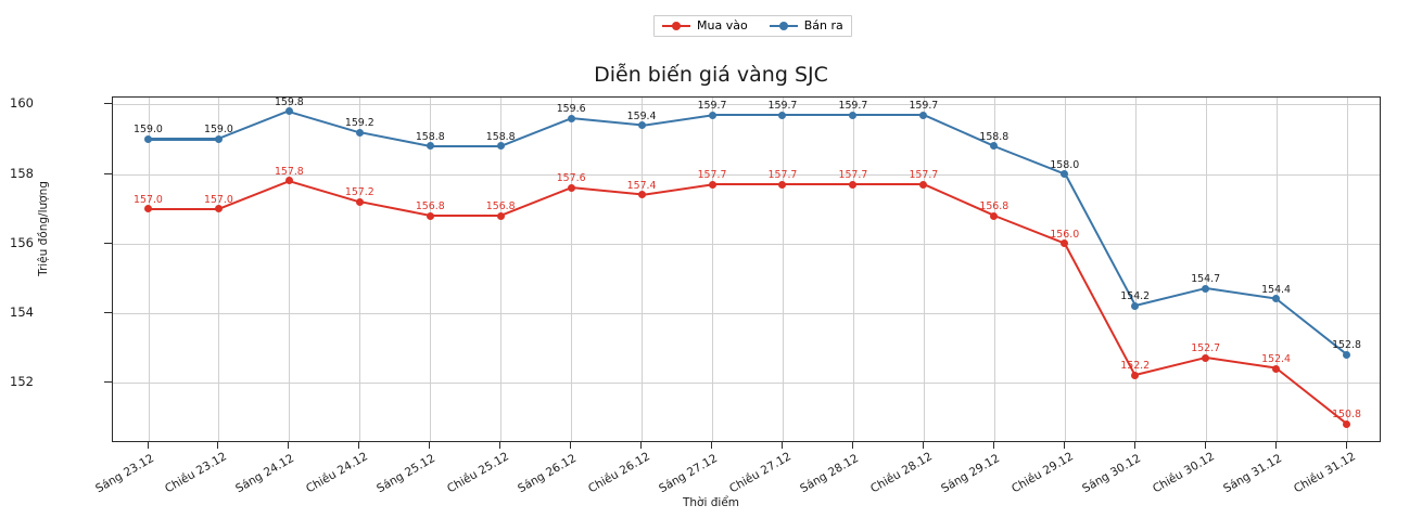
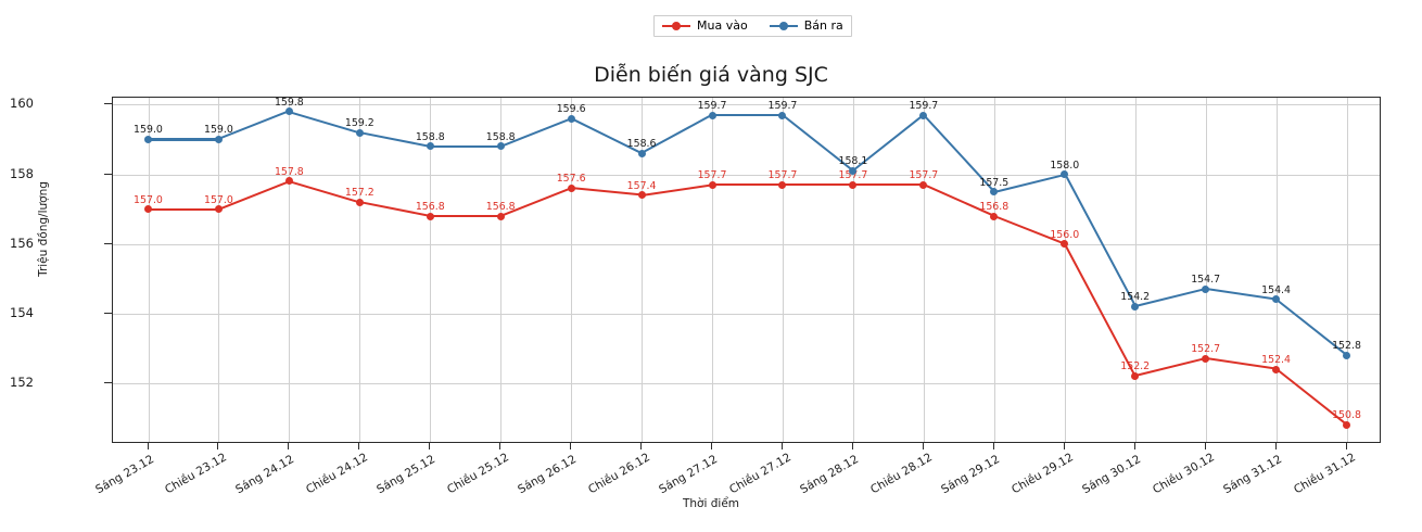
Bán ra/Chiều 26.12: 159.4 -> 158.6
Bán ra/Sáng 28.12: 159.7 -> 158.1
Bán ra/Sáng 29.12: 158.8 -> 157.5
